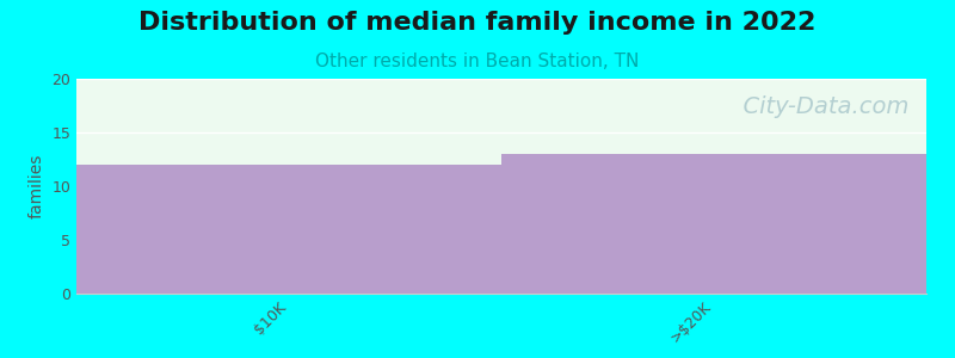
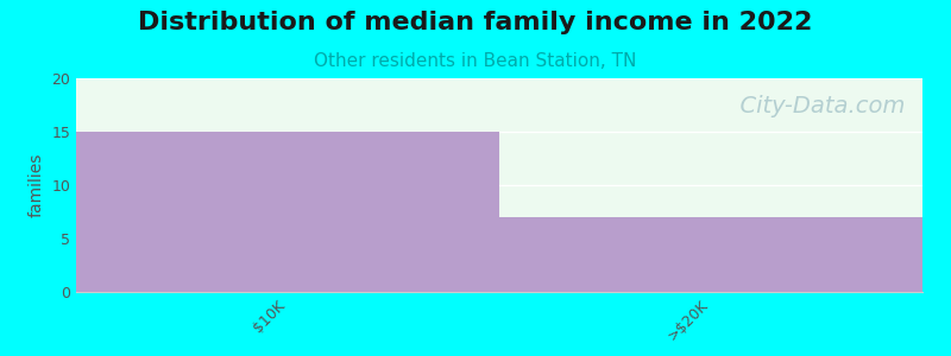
$10K: 12 -> 15
>$20K: 13 -> 7
